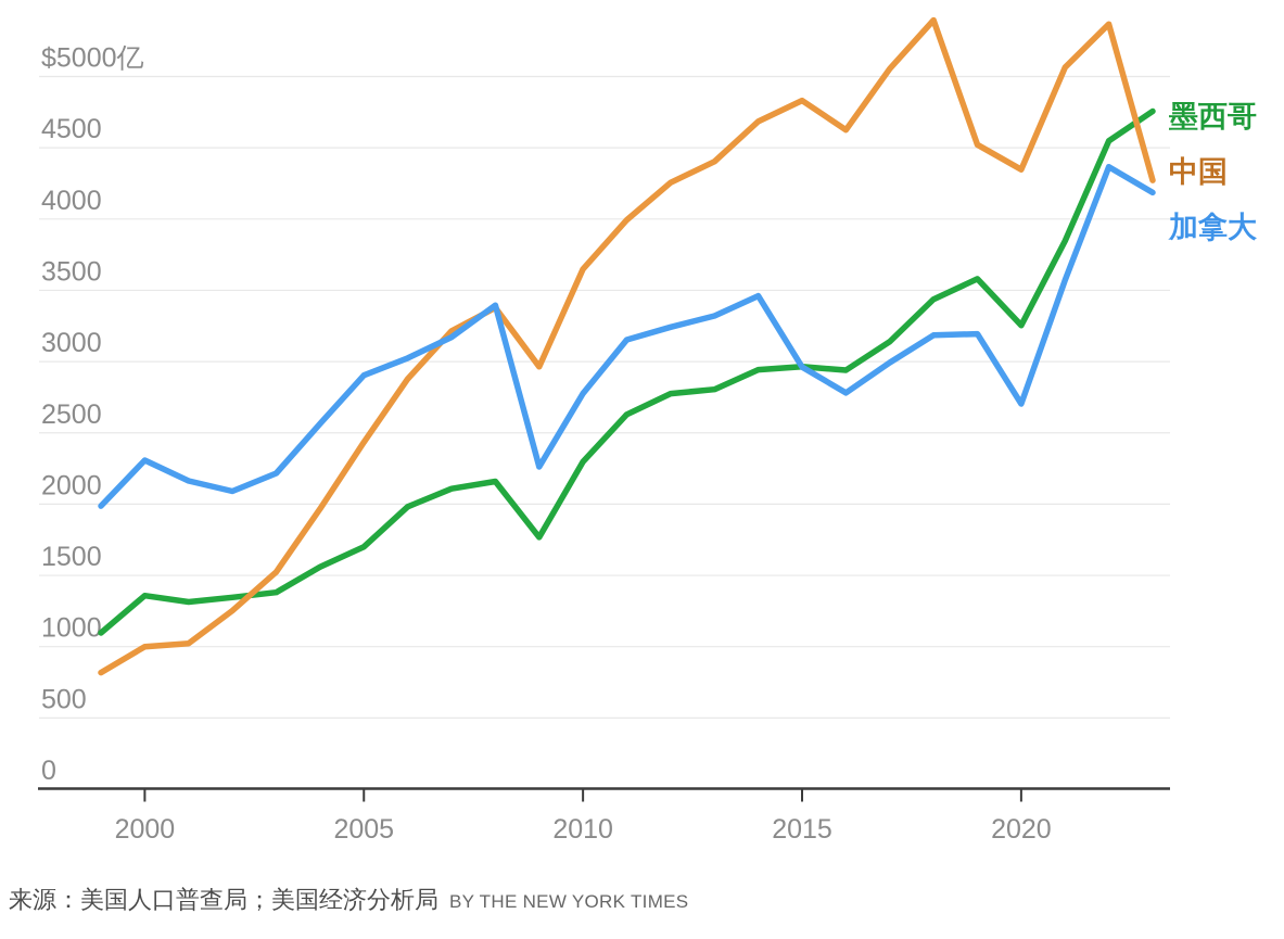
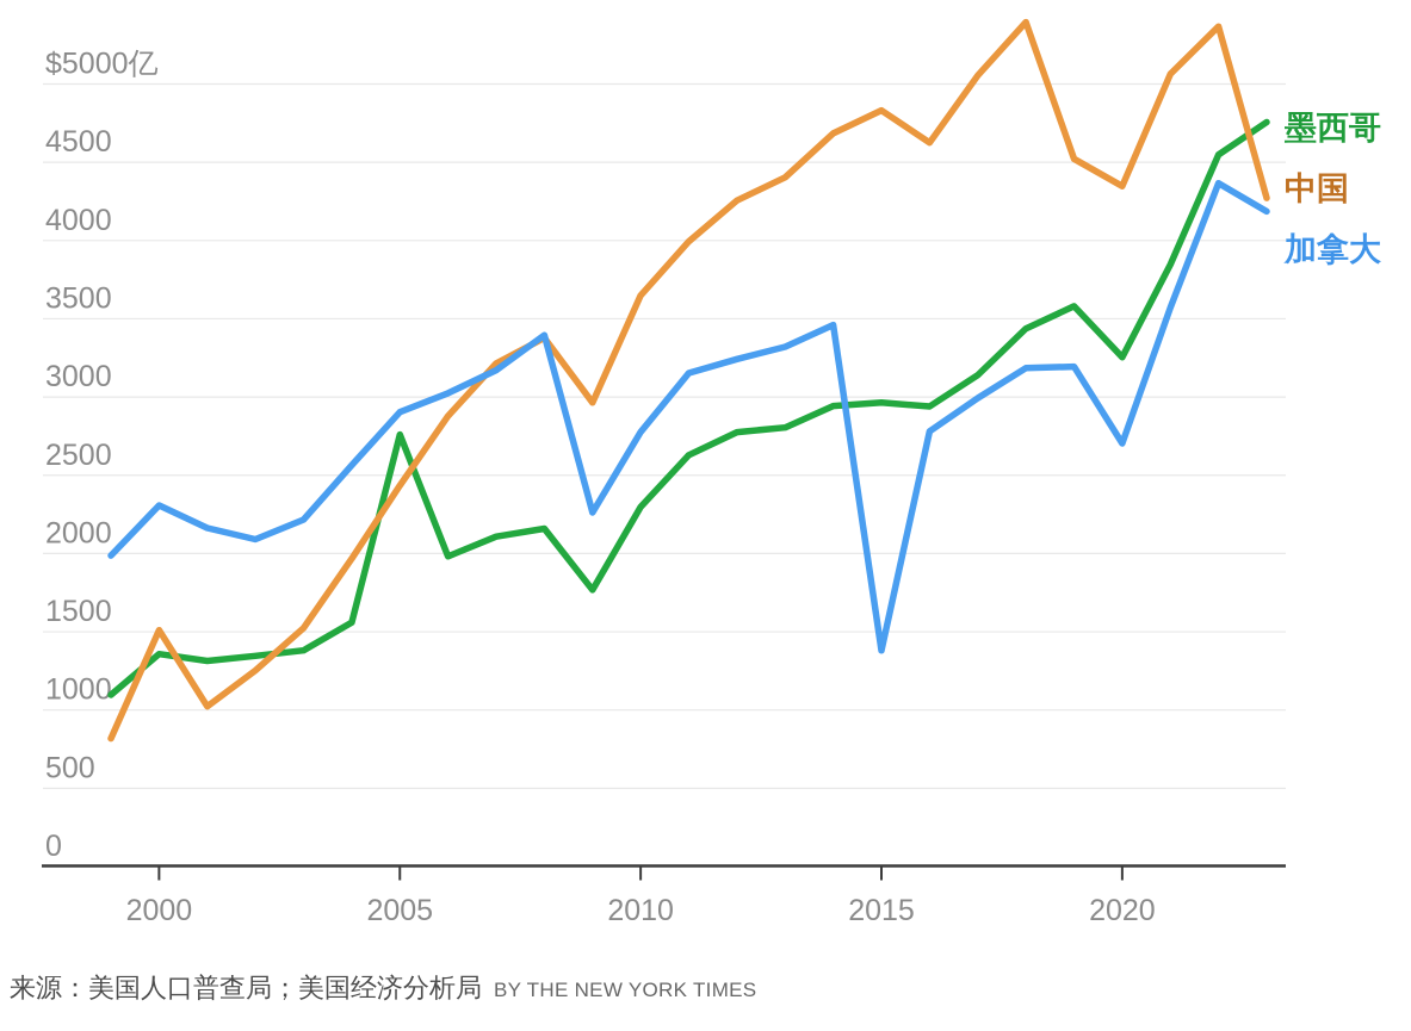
中国/2000: 1000 -> 1510
墨西哥/2005: 1700 -> 2760
加拿大/2015: 2960 -> 1380
